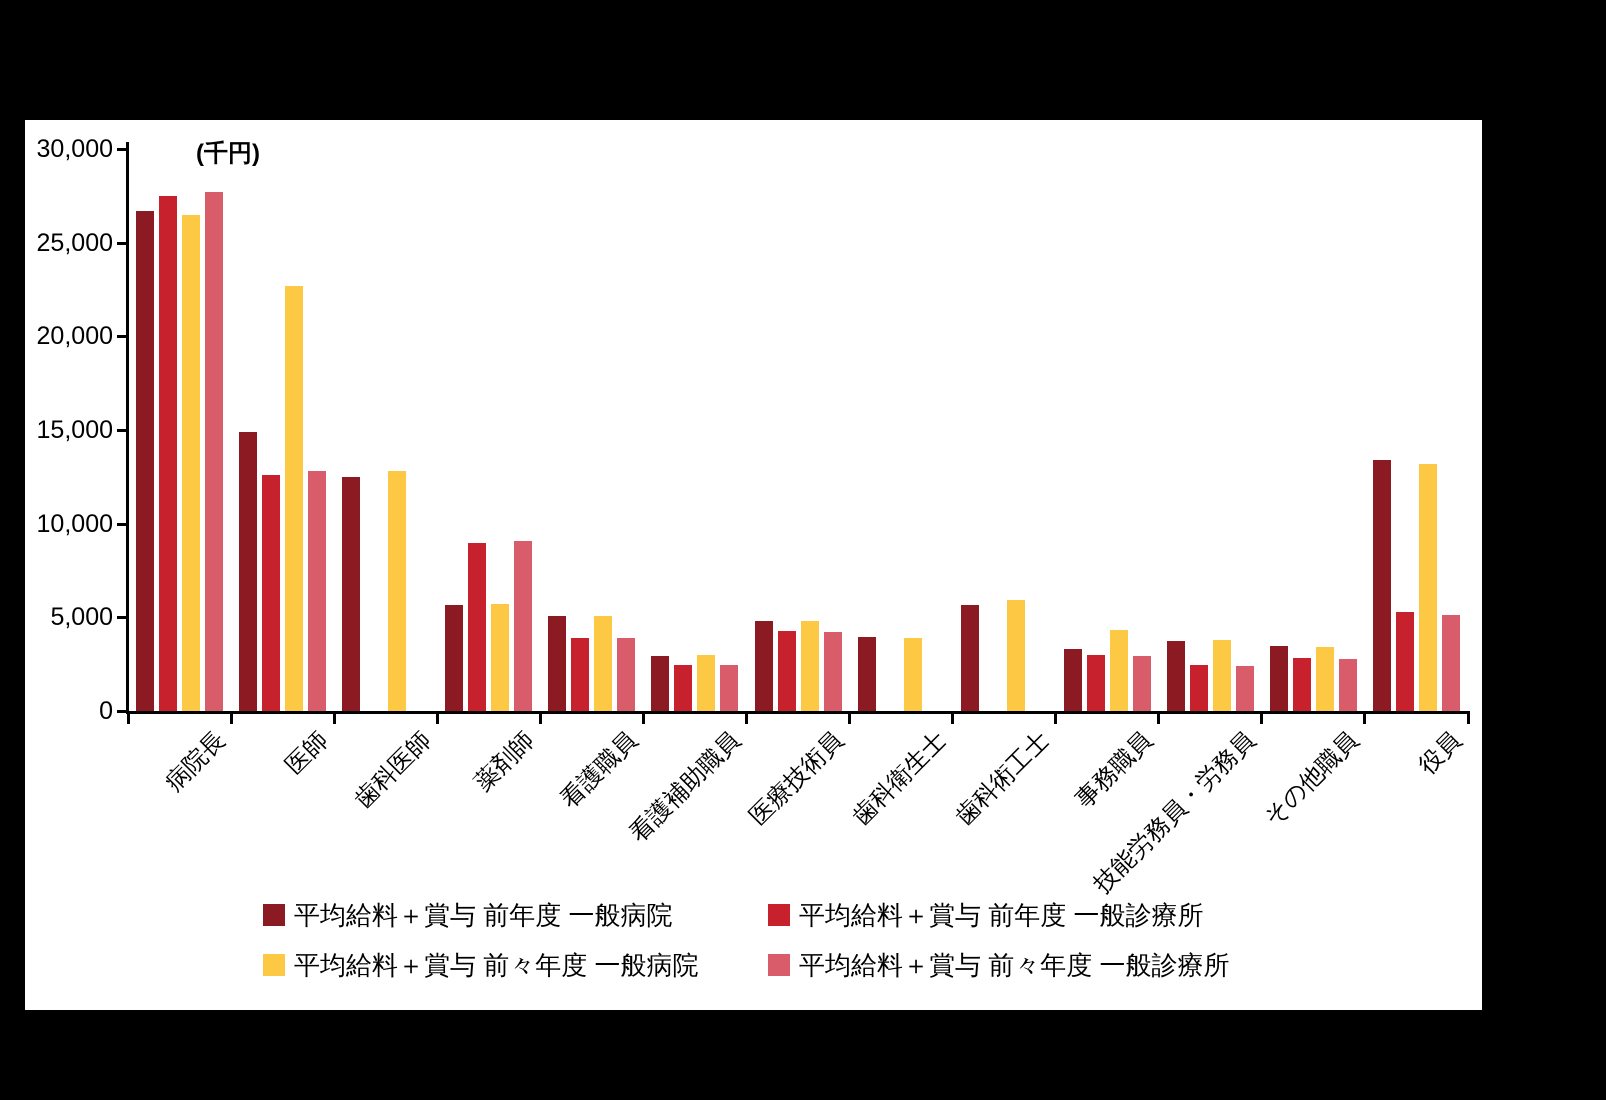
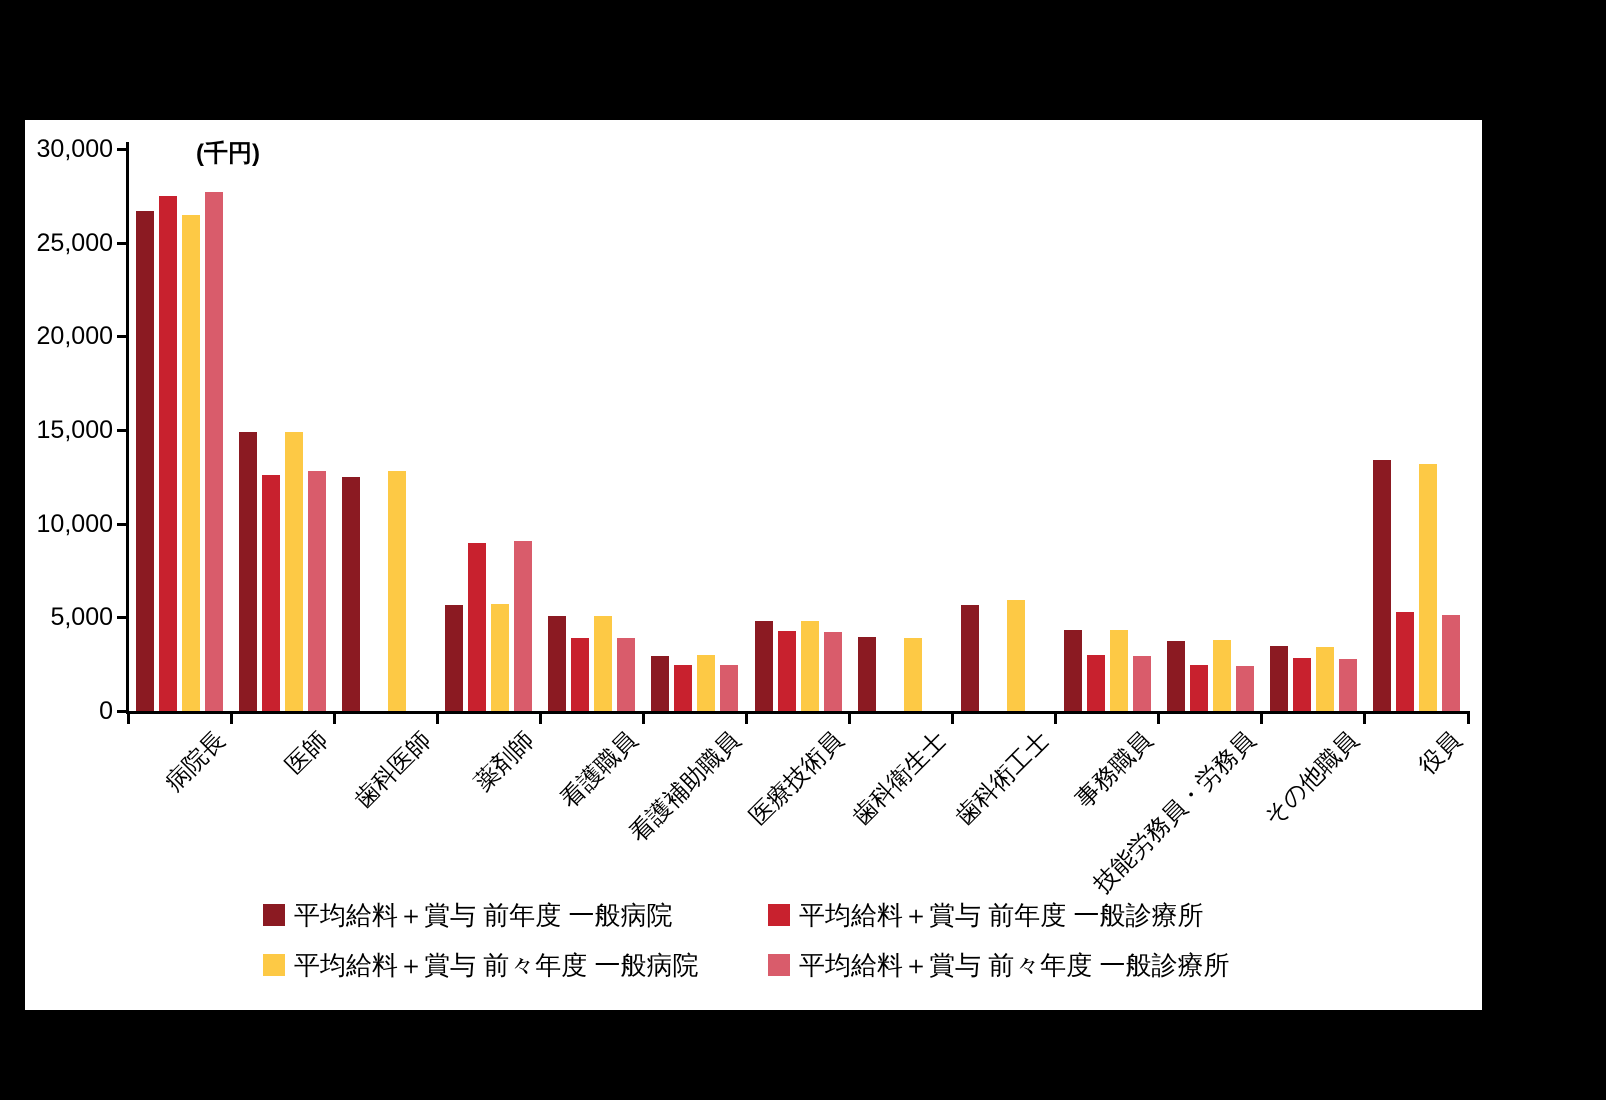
平均給料＋賞与 前々年度 一般病院/医師: 22700 -> 14900
平均給料＋賞与 前年度 一般病院/事務職員: 3300 -> 4300
